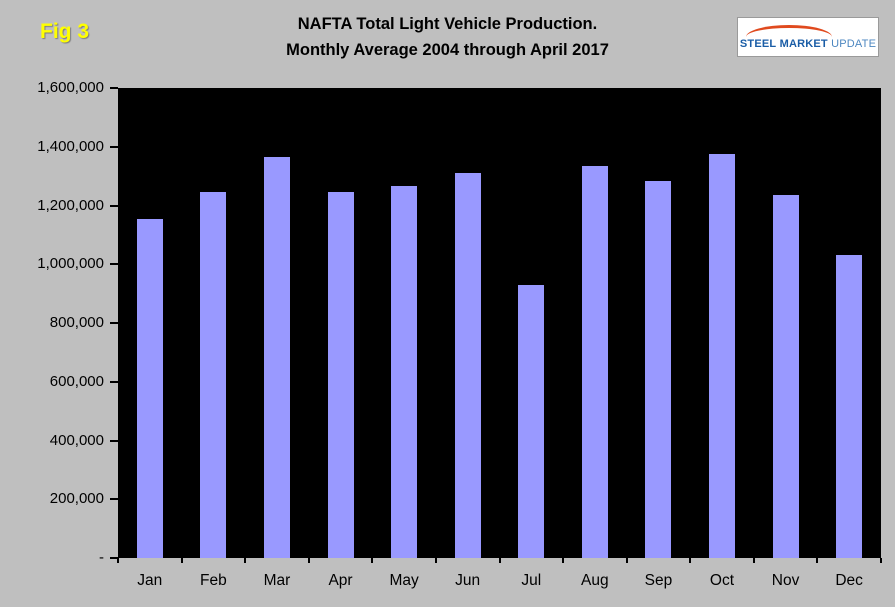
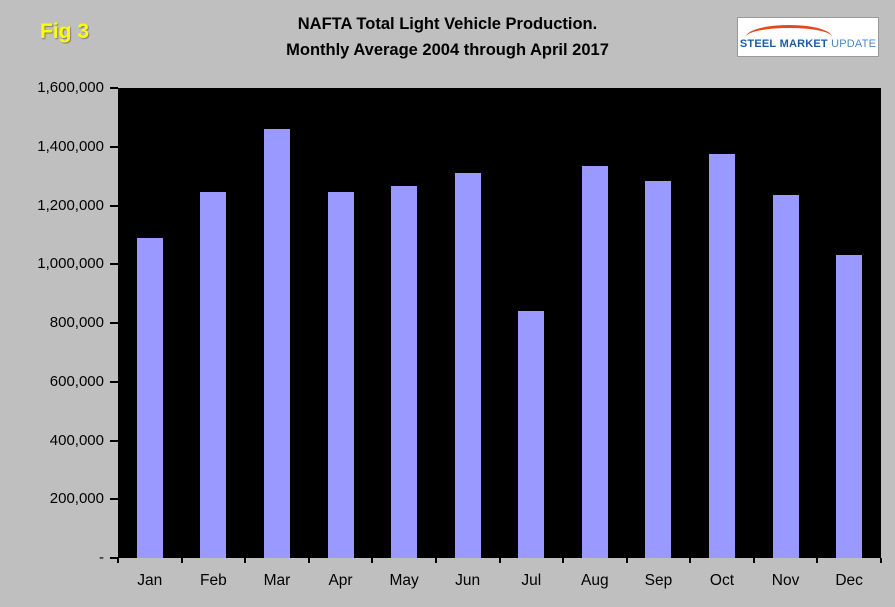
Jan: 1160000 -> 1090000
Mar: 1360000 -> 1460000
Jul: 930000 -> 840000
